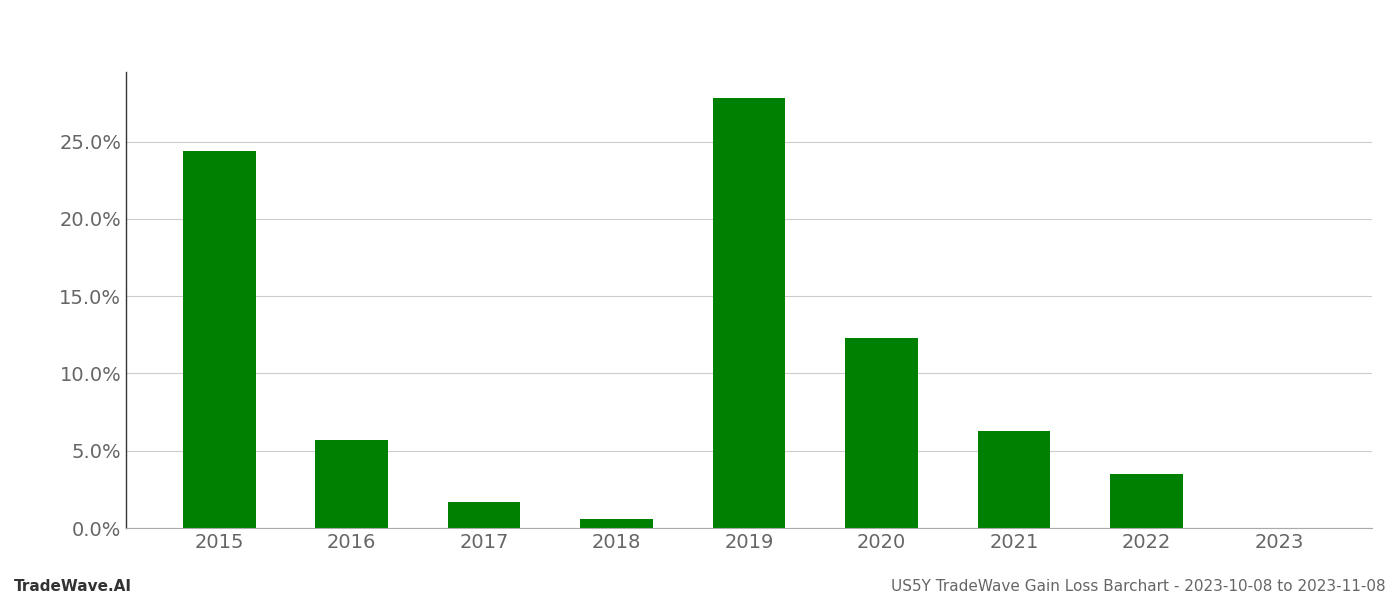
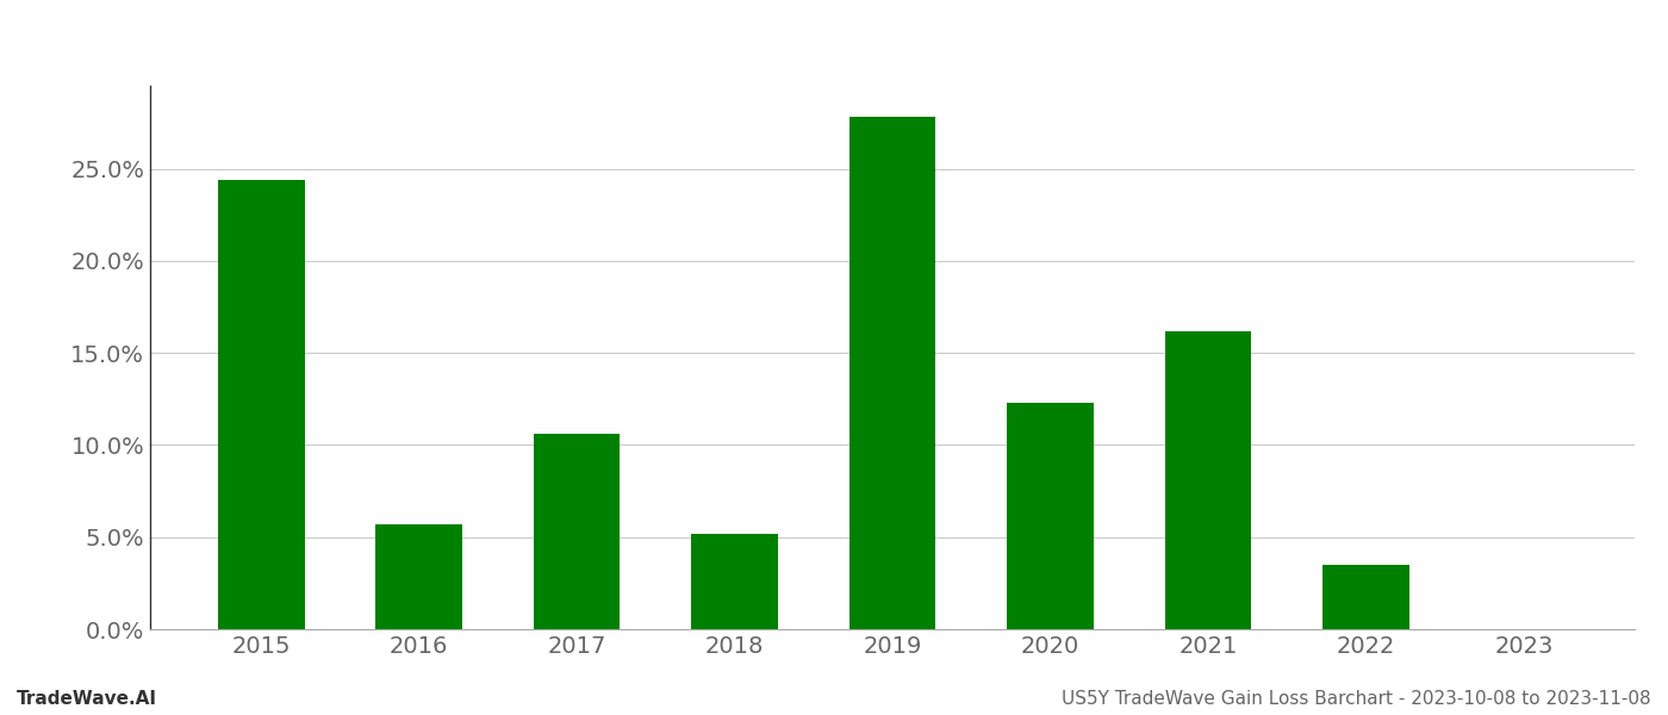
2017: 1.7% -> 10.6%
2018: 0.6% -> 5.2%
2021: 6.3% -> 16.2%
